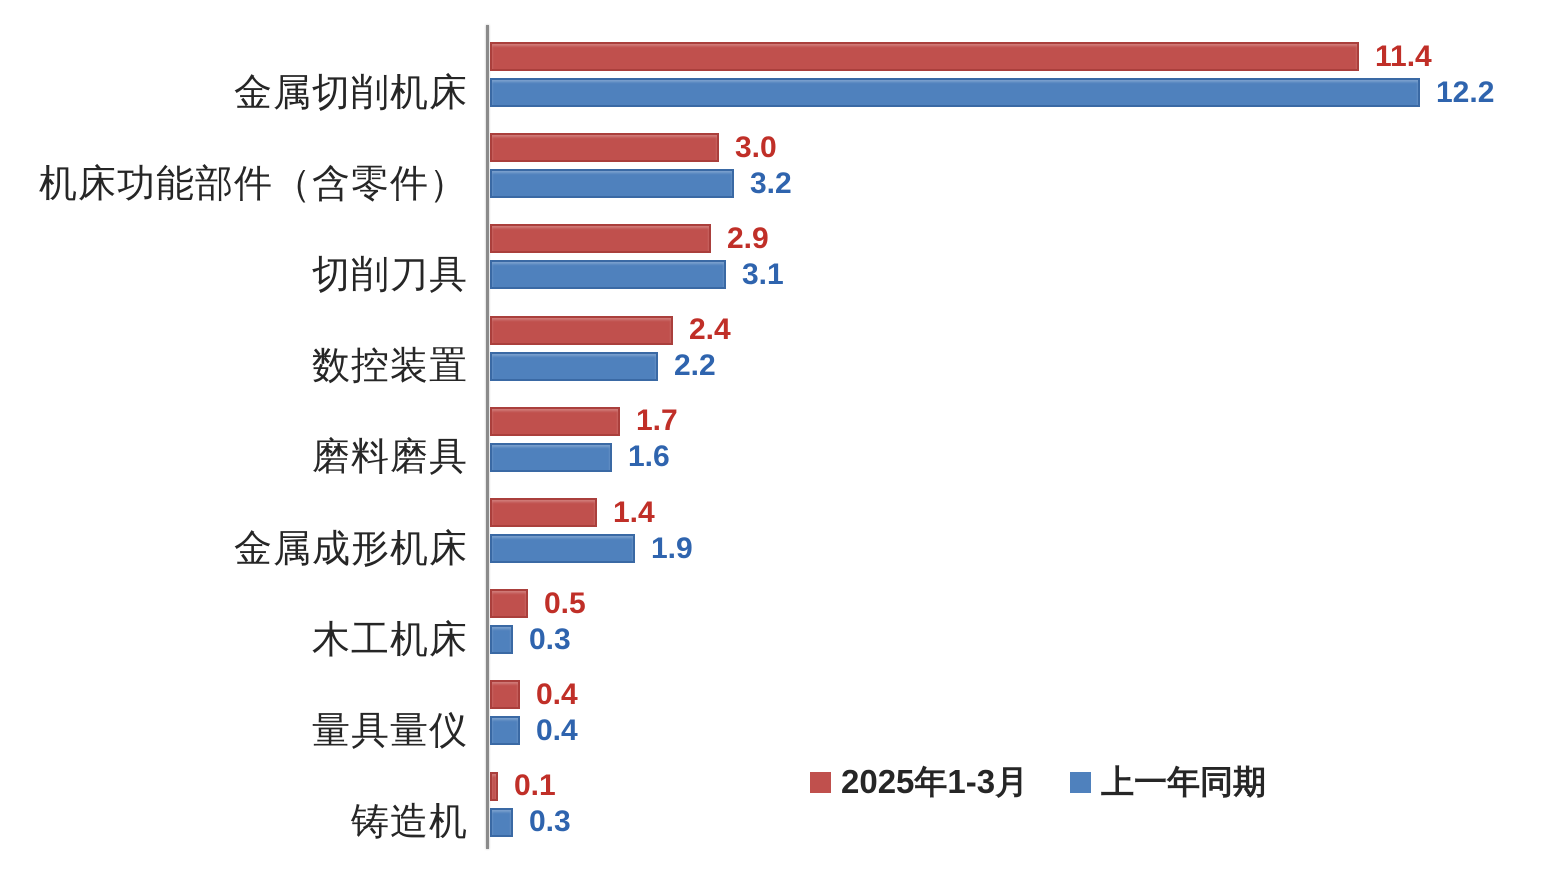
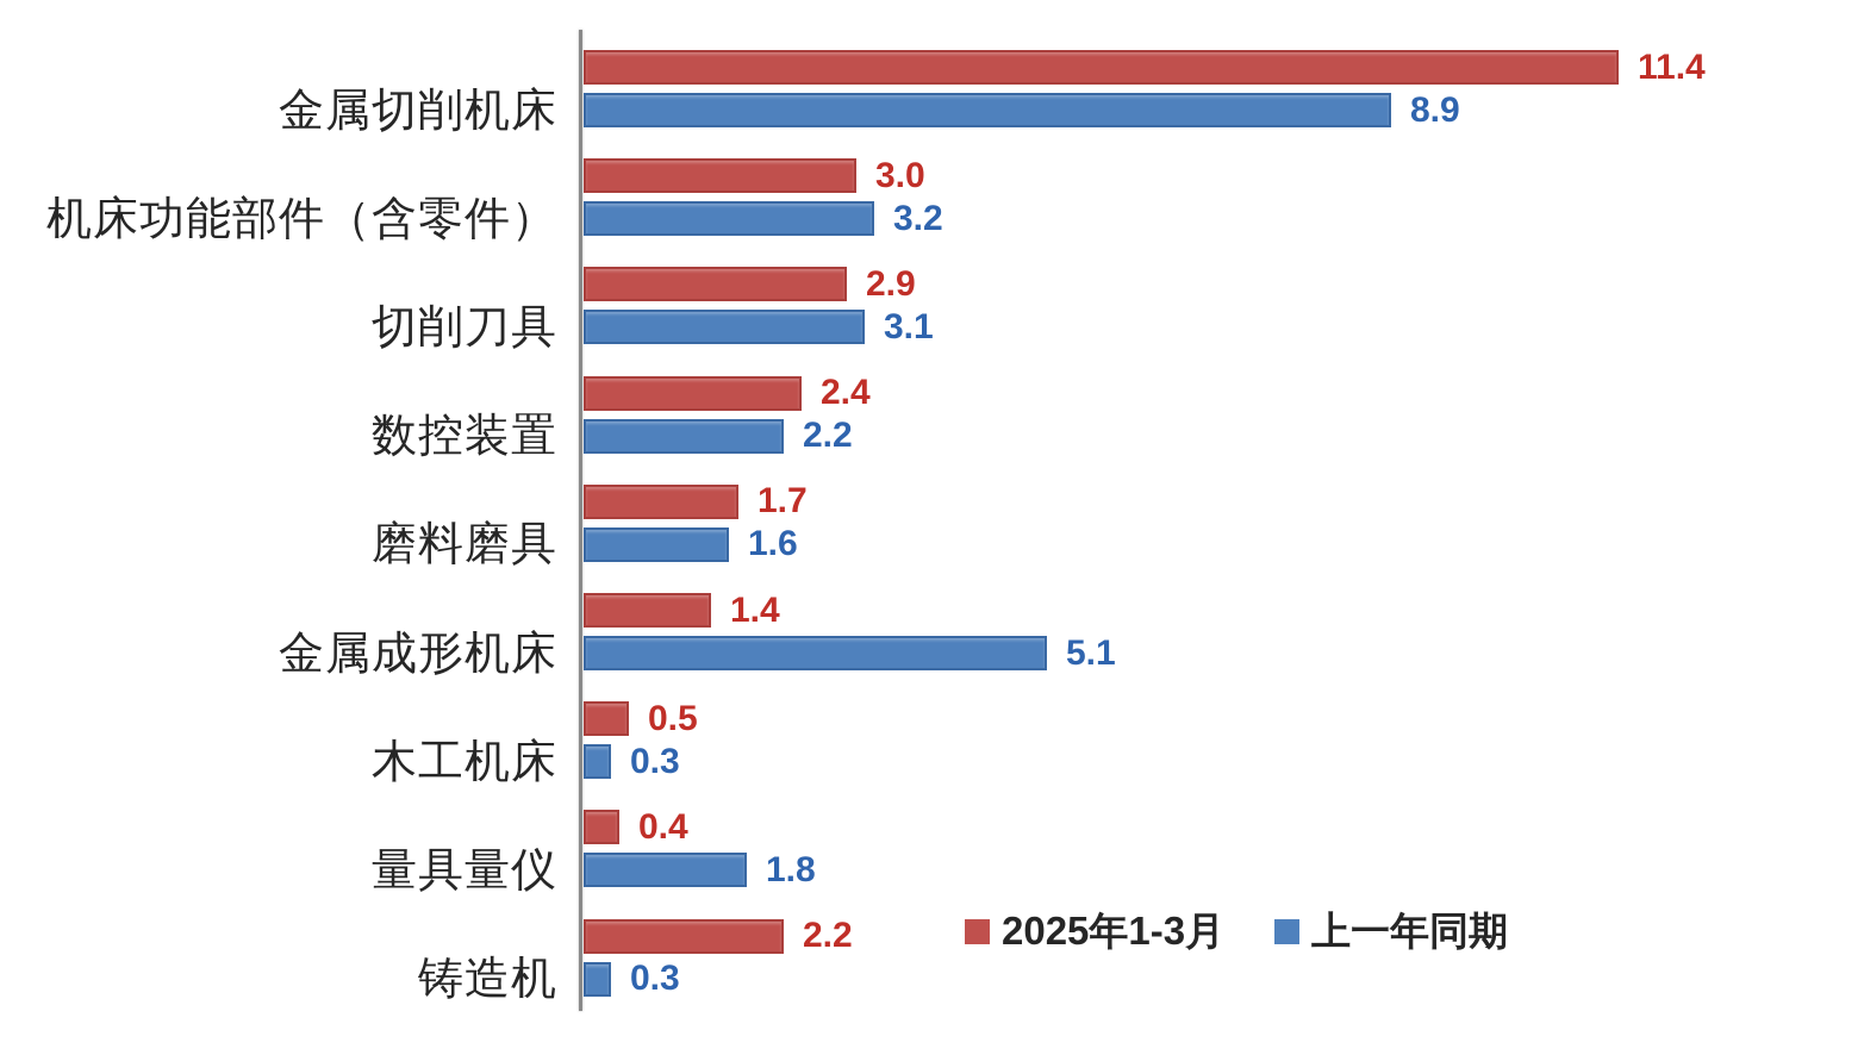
上一年同期/金属切削机床: 12.2 -> 8.9
上一年同期/金属成形机床: 1.9 -> 5.1
上一年同期/量具量仪: 0.4 -> 1.8
2025年1-3月/铸造机: 0.1 -> 2.2
